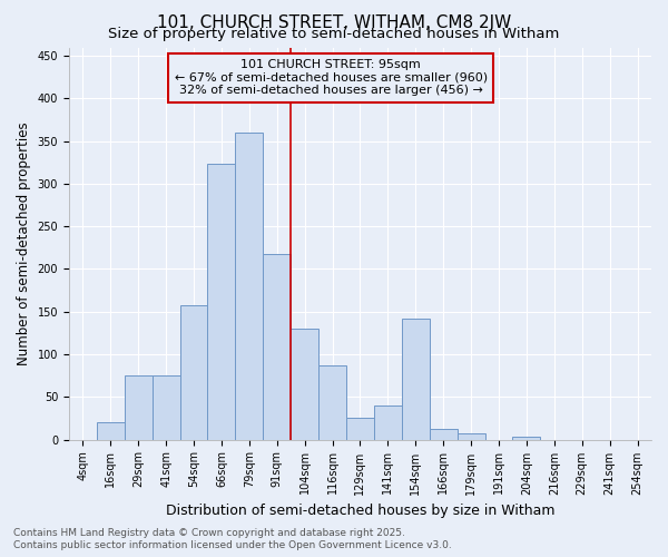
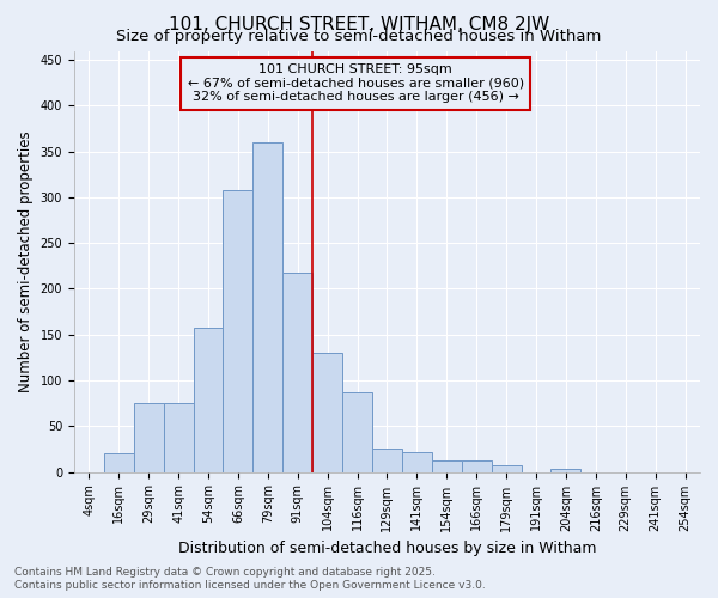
66sqm: 324 -> 308
141sqm: 40 -> 22
154sqm: 142 -> 13
